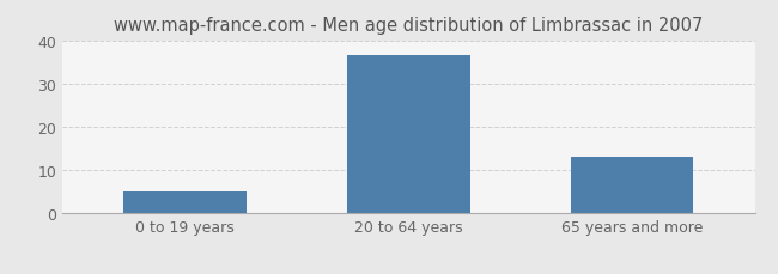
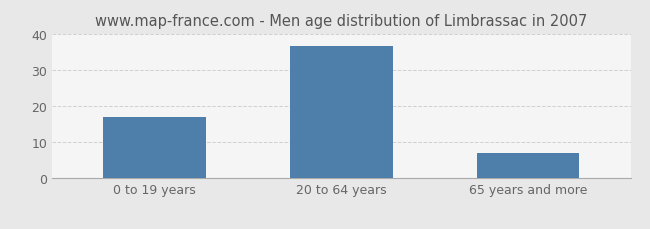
0 to 19 years: 5.0 -> 17.0
65 years and more: 13.0 -> 7.0
